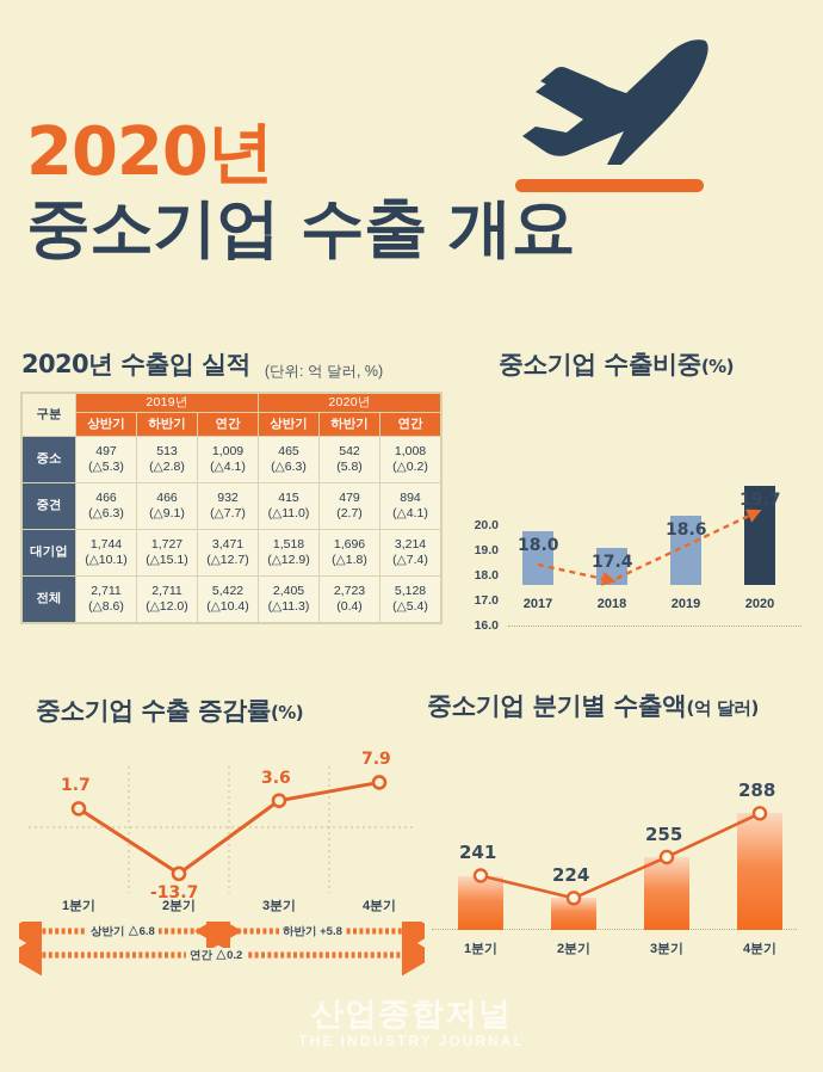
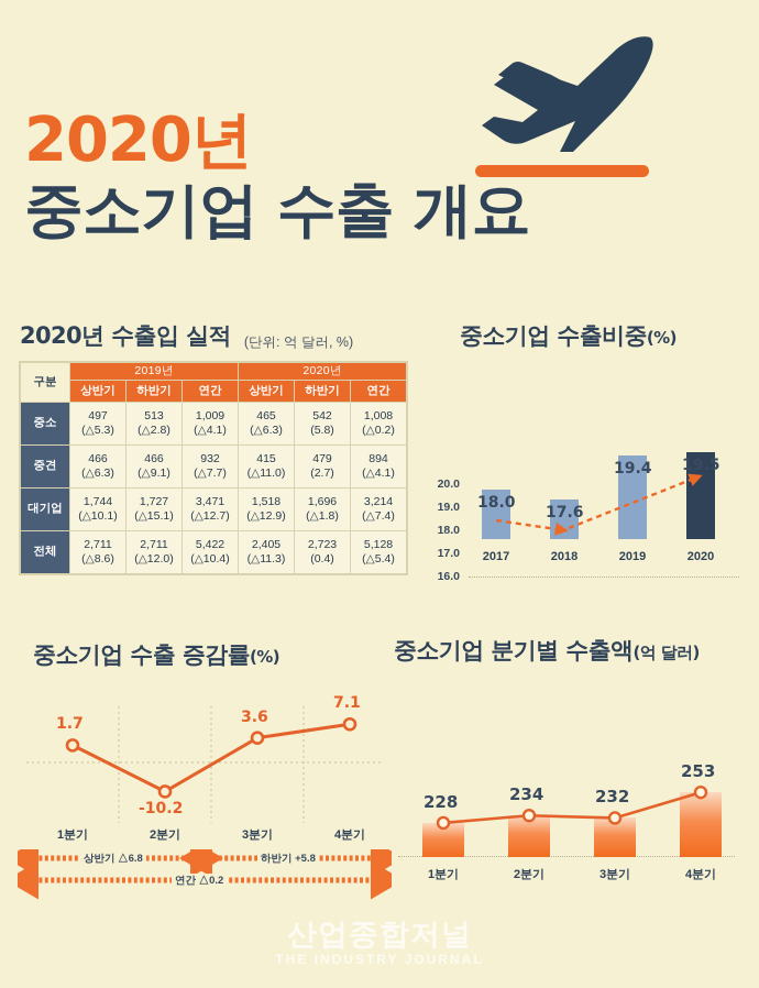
중소기업 수출비중(%)/2018: 17.4 -> 17.6
중소기업 수출비중(%)/2019: 18.6 -> 19.4
중소기업 수출비중(%)/2020: 19.7 -> 19.5
중소기업 수출 증감률(%)/2분기: -13.7 -> -10.2
중소기업 수출 증감률(%)/4분기: 7.9 -> 7.1
중소기업 분기별 수출액(억 달러)/1분기: 241 -> 228
중소기업 분기별 수출액(억 달러)/2분기: 224 -> 234
중소기업 분기별 수출액(억 달러)/3분기: 255 -> 232
중소기업 분기별 수출액(억 달러)/4분기: 288 -> 253
